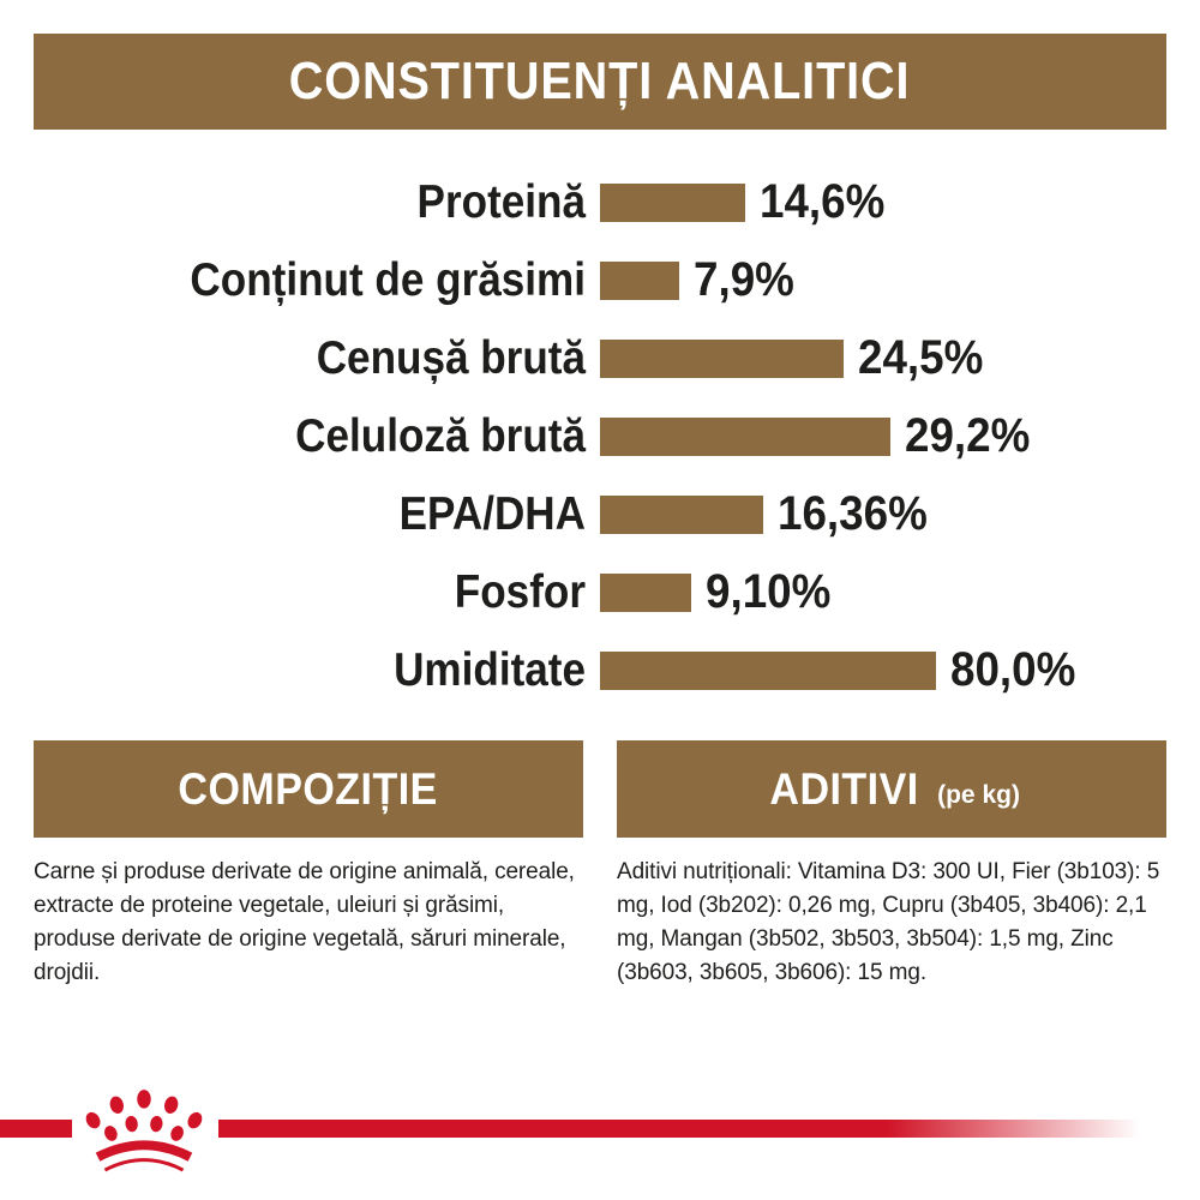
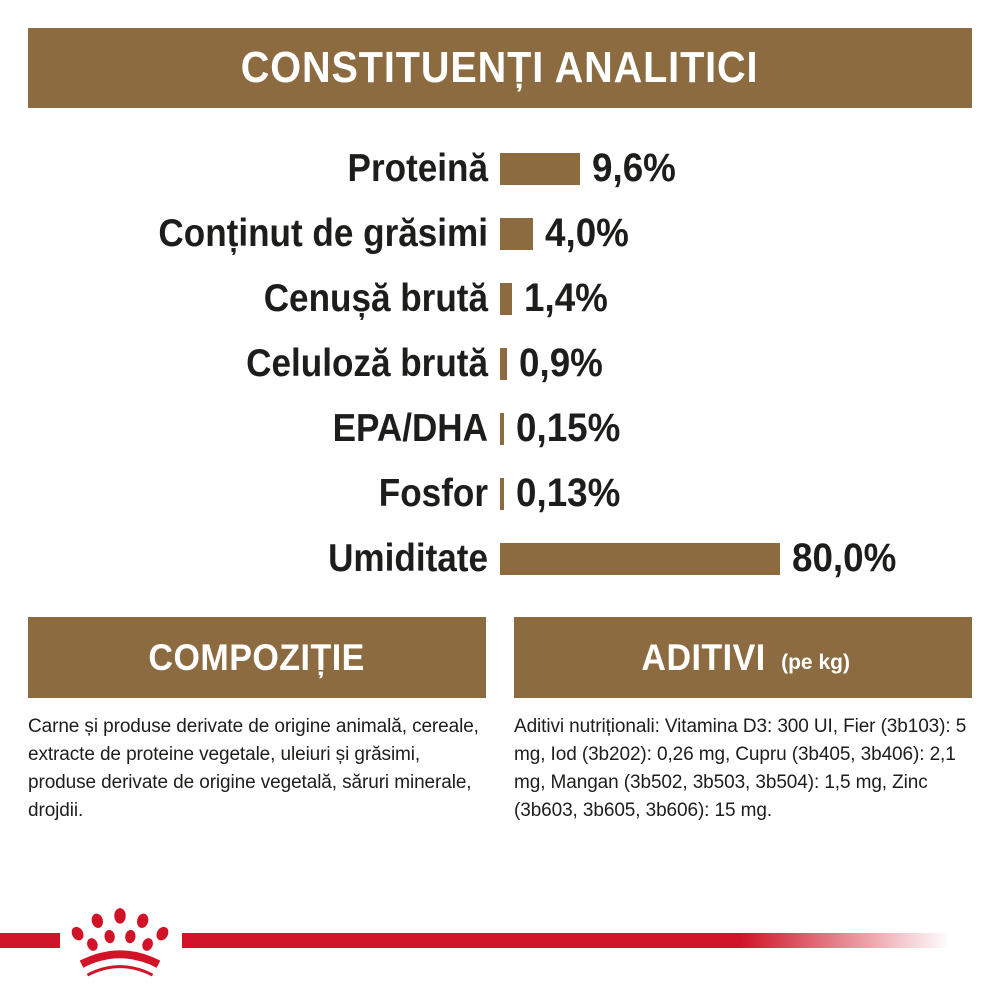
Proteină: 14,6% -> 9,6%
Conținut de grăsimi: 7,9% -> 4,0%
Cenușă brută: 24,5% -> 1,4%
Celuloză brută: 29,2% -> 0,9%
EPA/DHA: 16,36% -> 0,15%
Fosfor: 9,10% -> 0,13%
